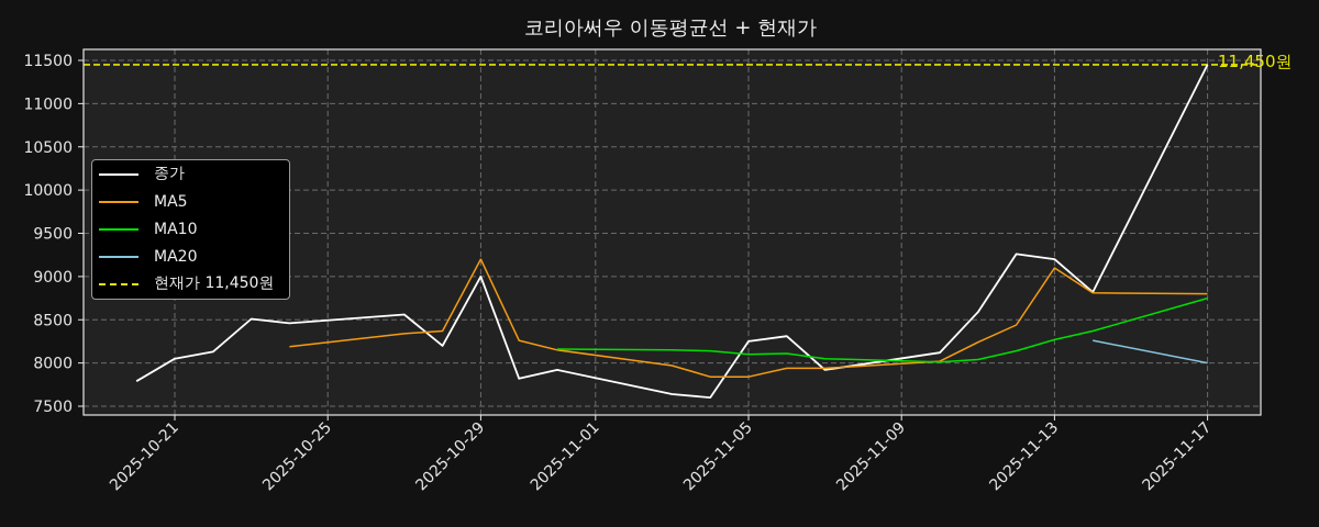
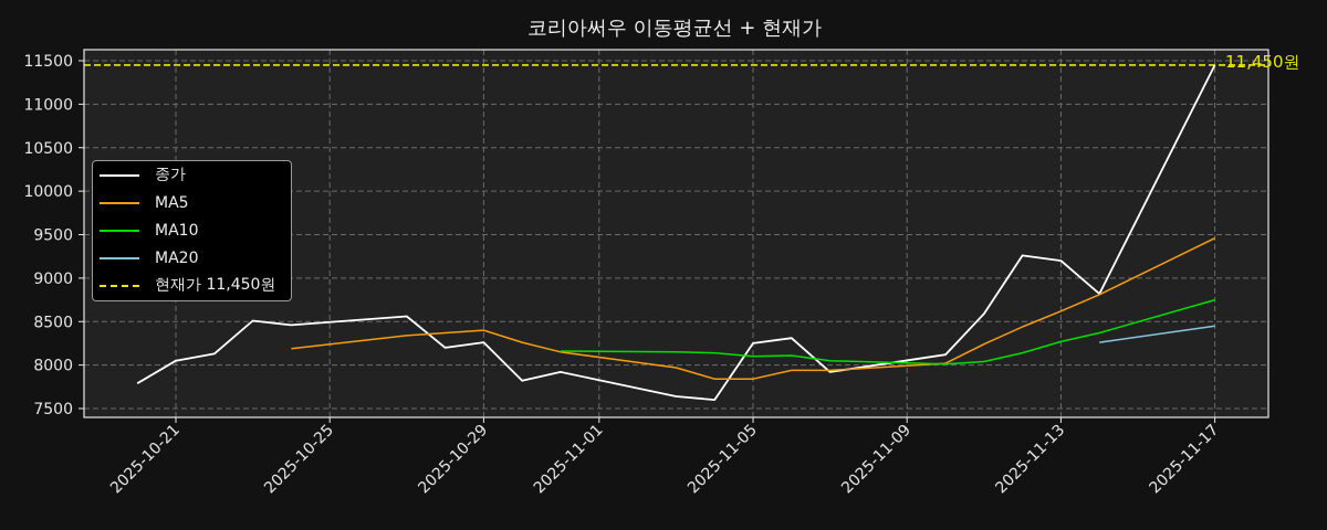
종가/2025-10-29: 9000 -> 8300
MA5/2025-10-29: 9200 -> 8400
MA5/2025-11-13: 9100 -> 8600
MA5/2025-11-17: 8800 -> 9500
MA20/2025-11-17: 8000 -> 8400
